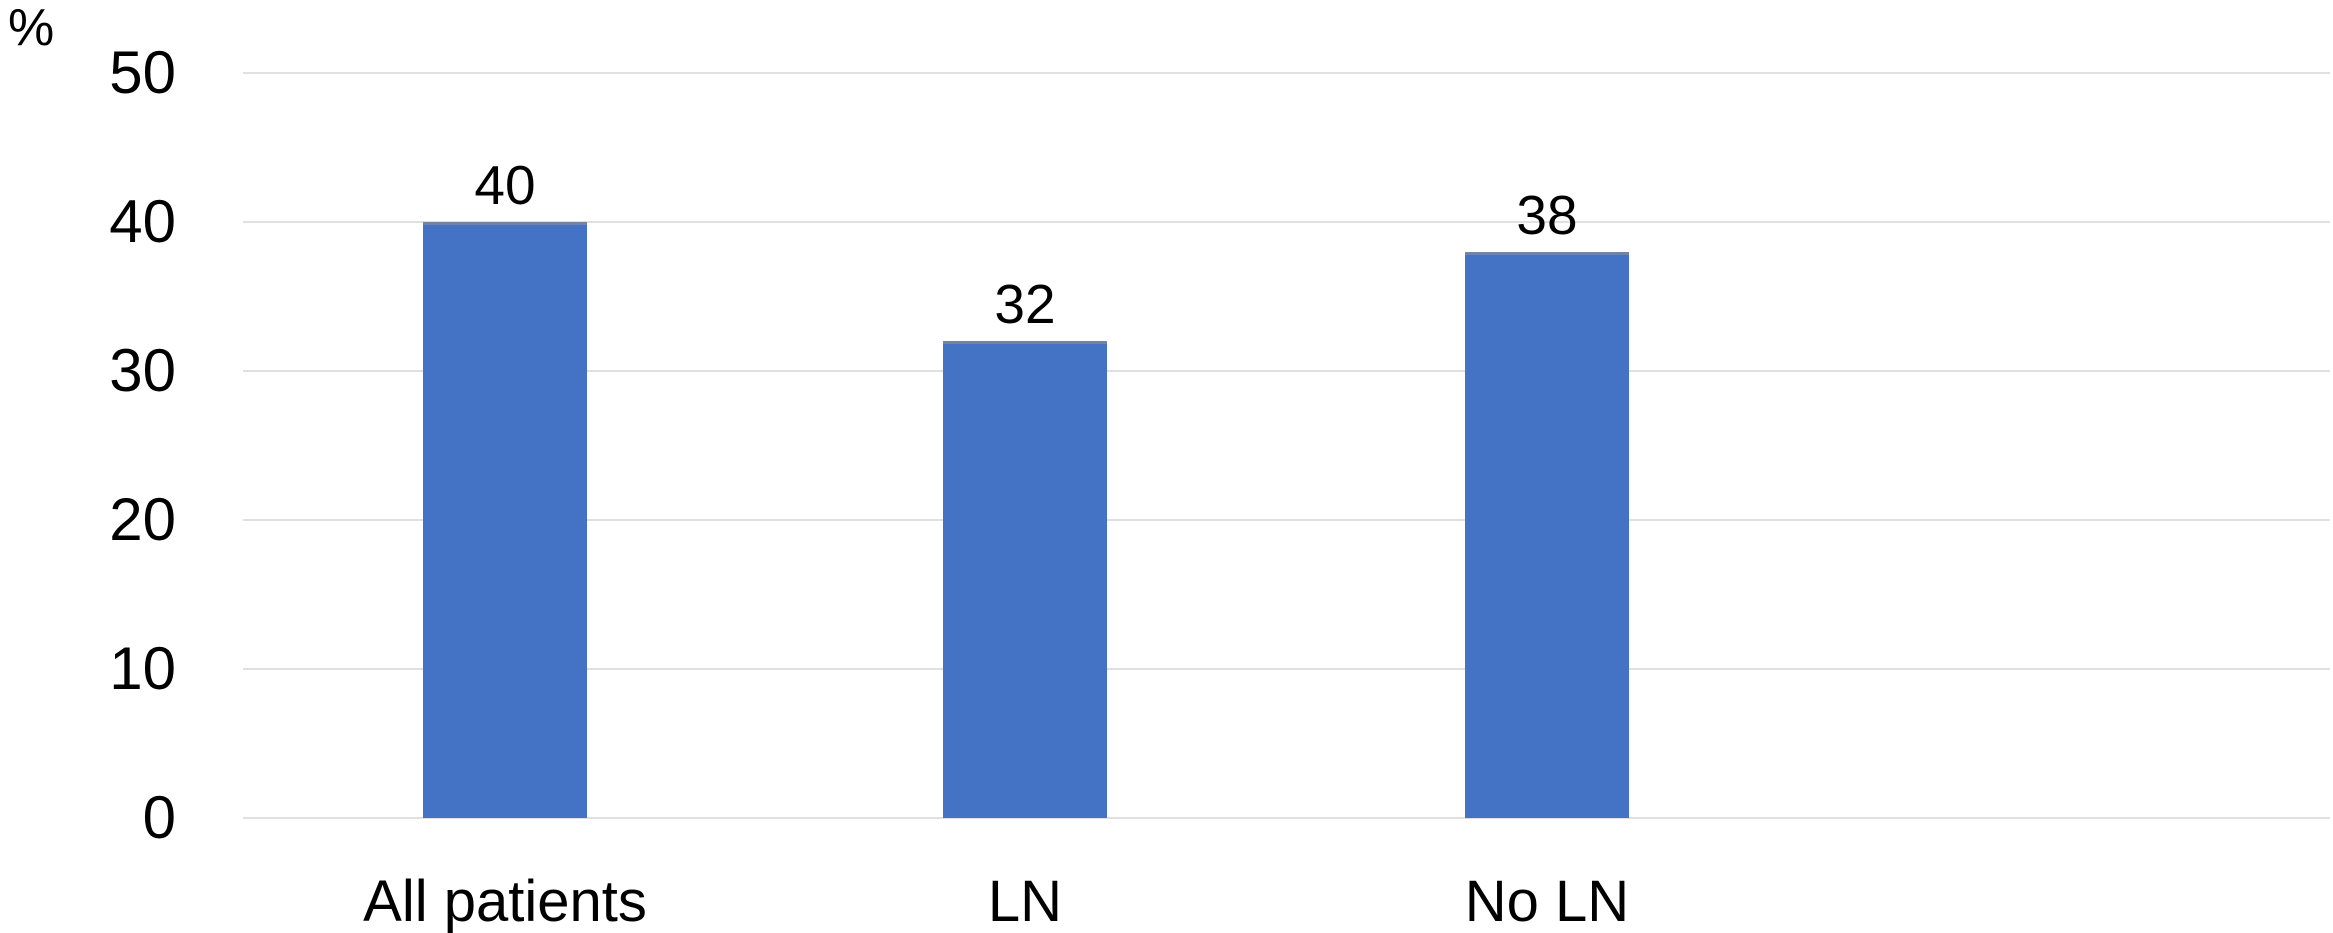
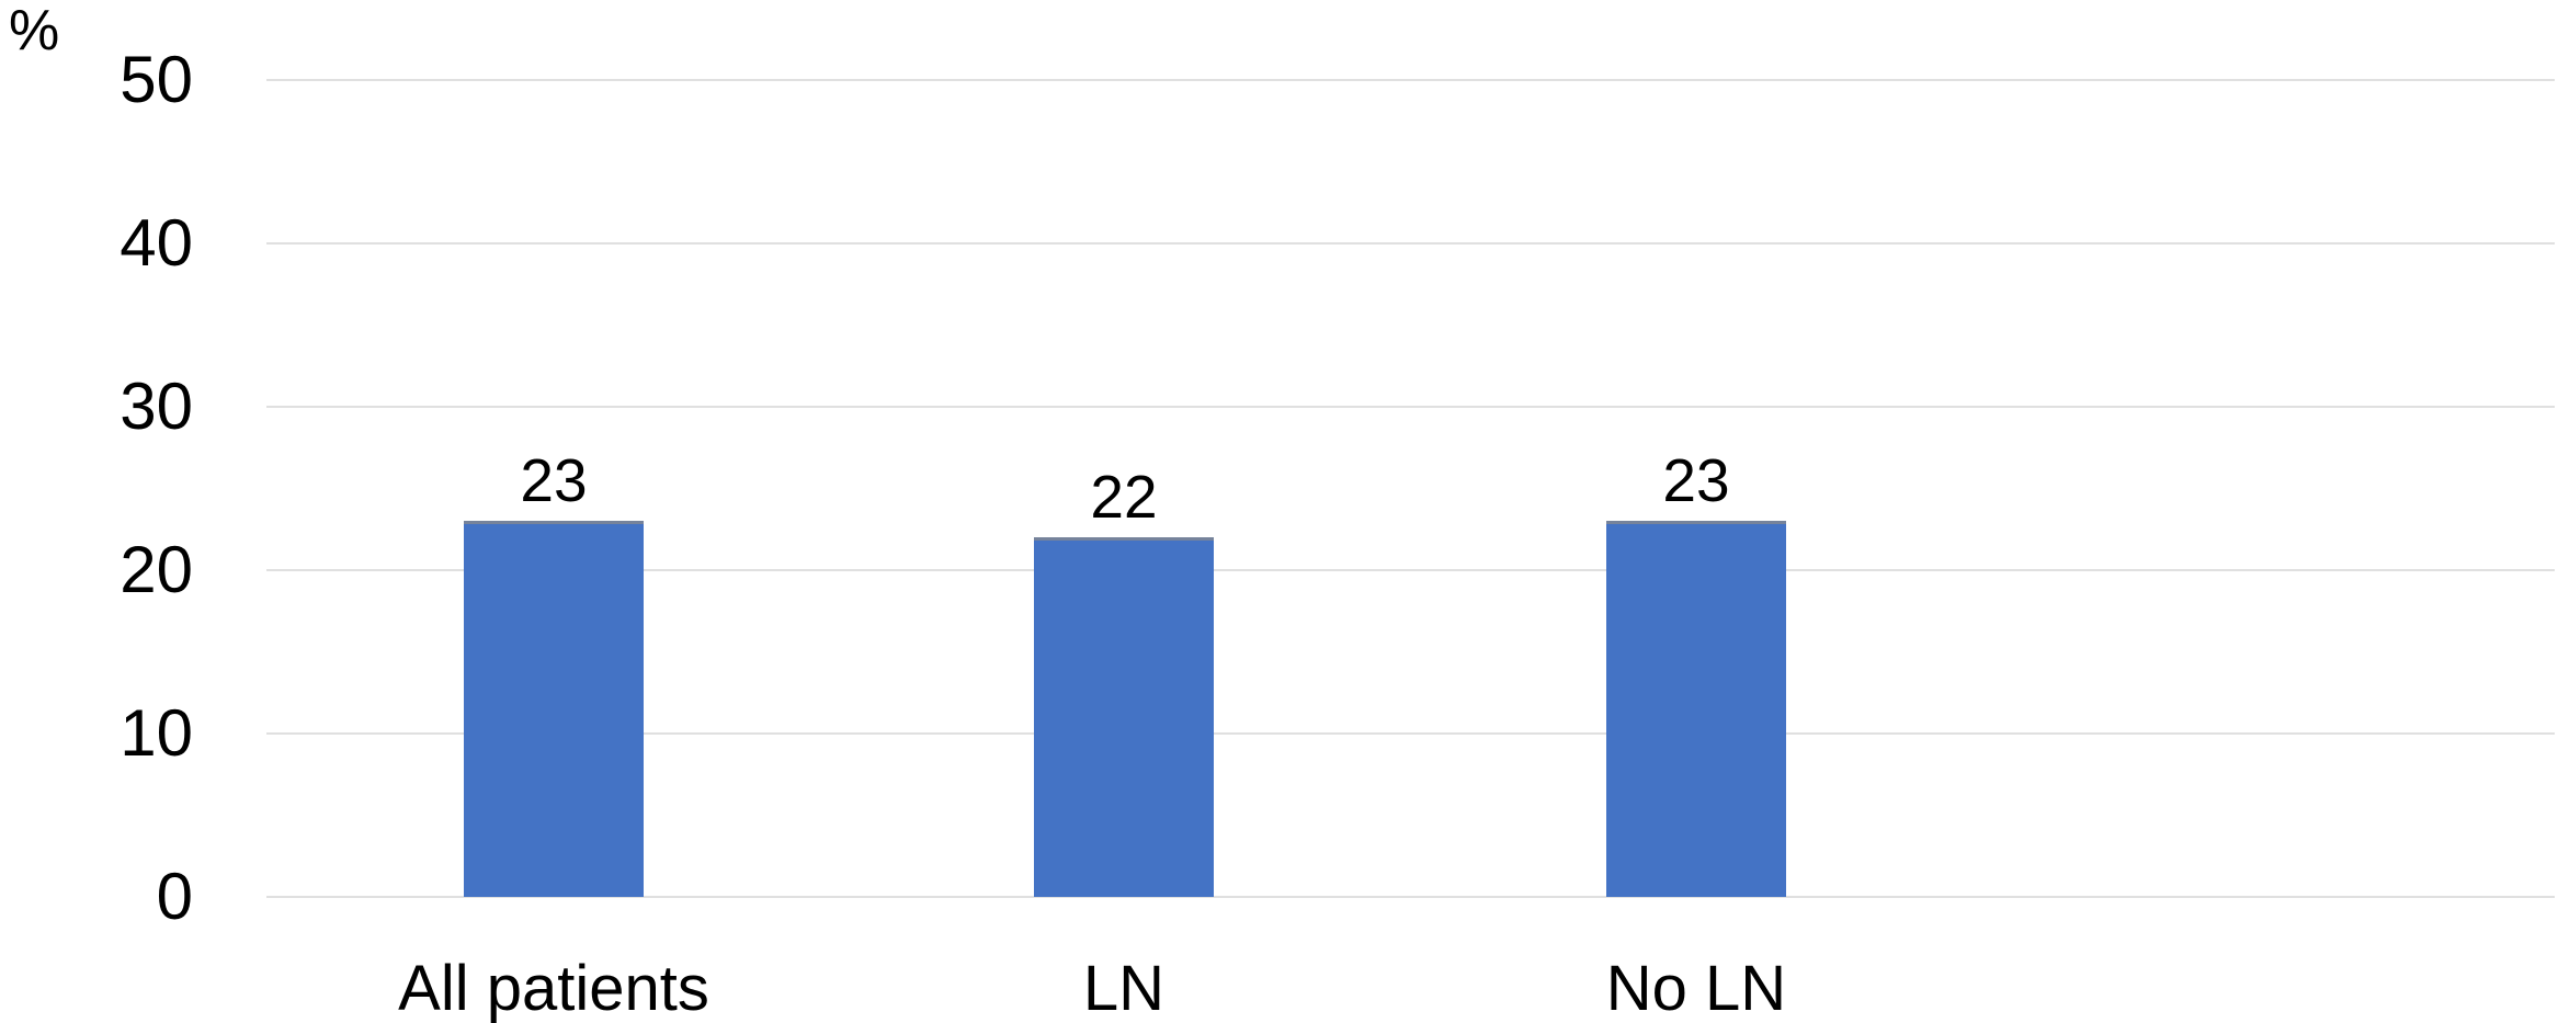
All patients: 40 -> 23
LN: 32 -> 22
No LN: 38 -> 23
